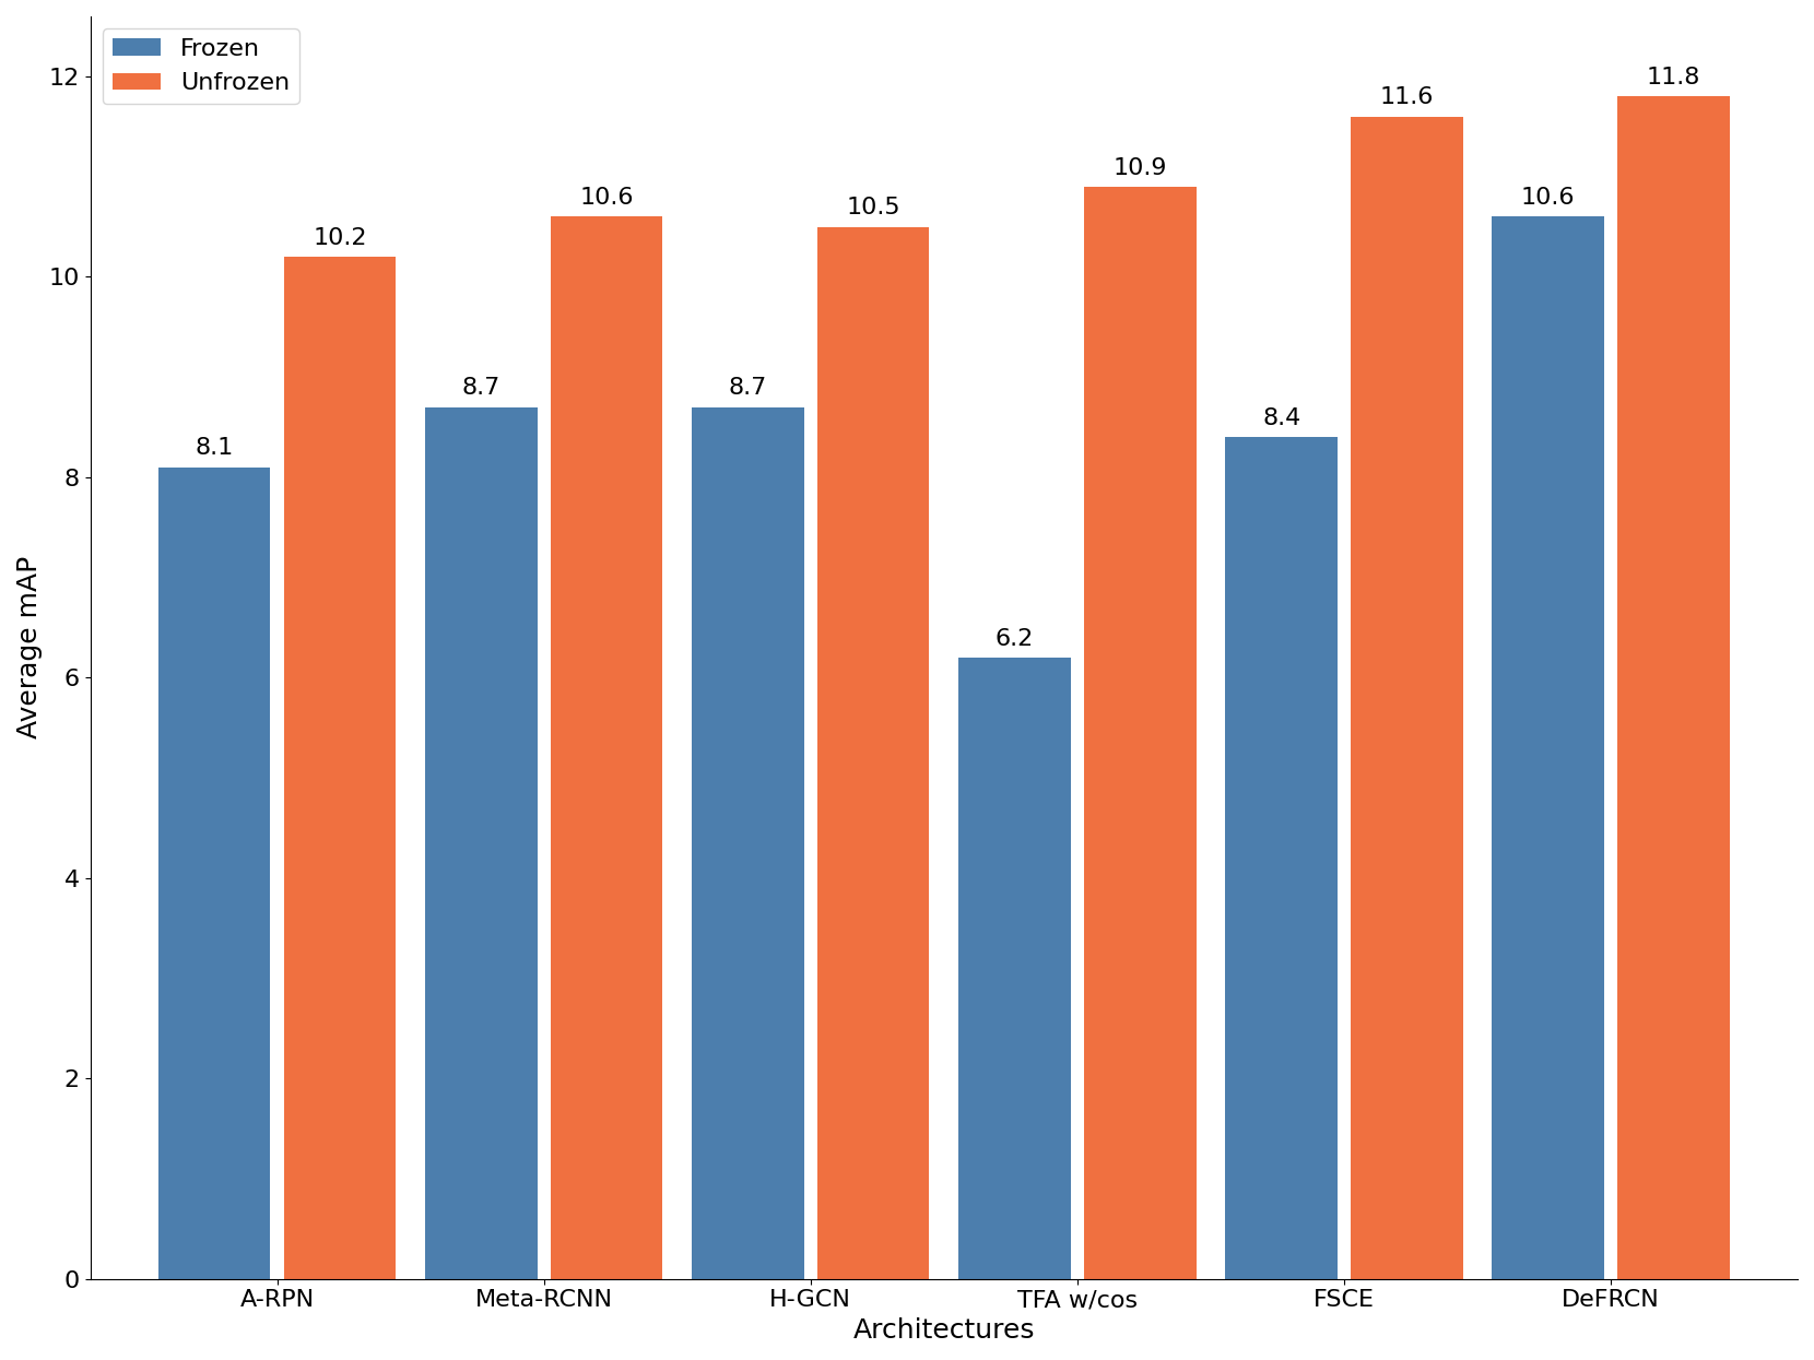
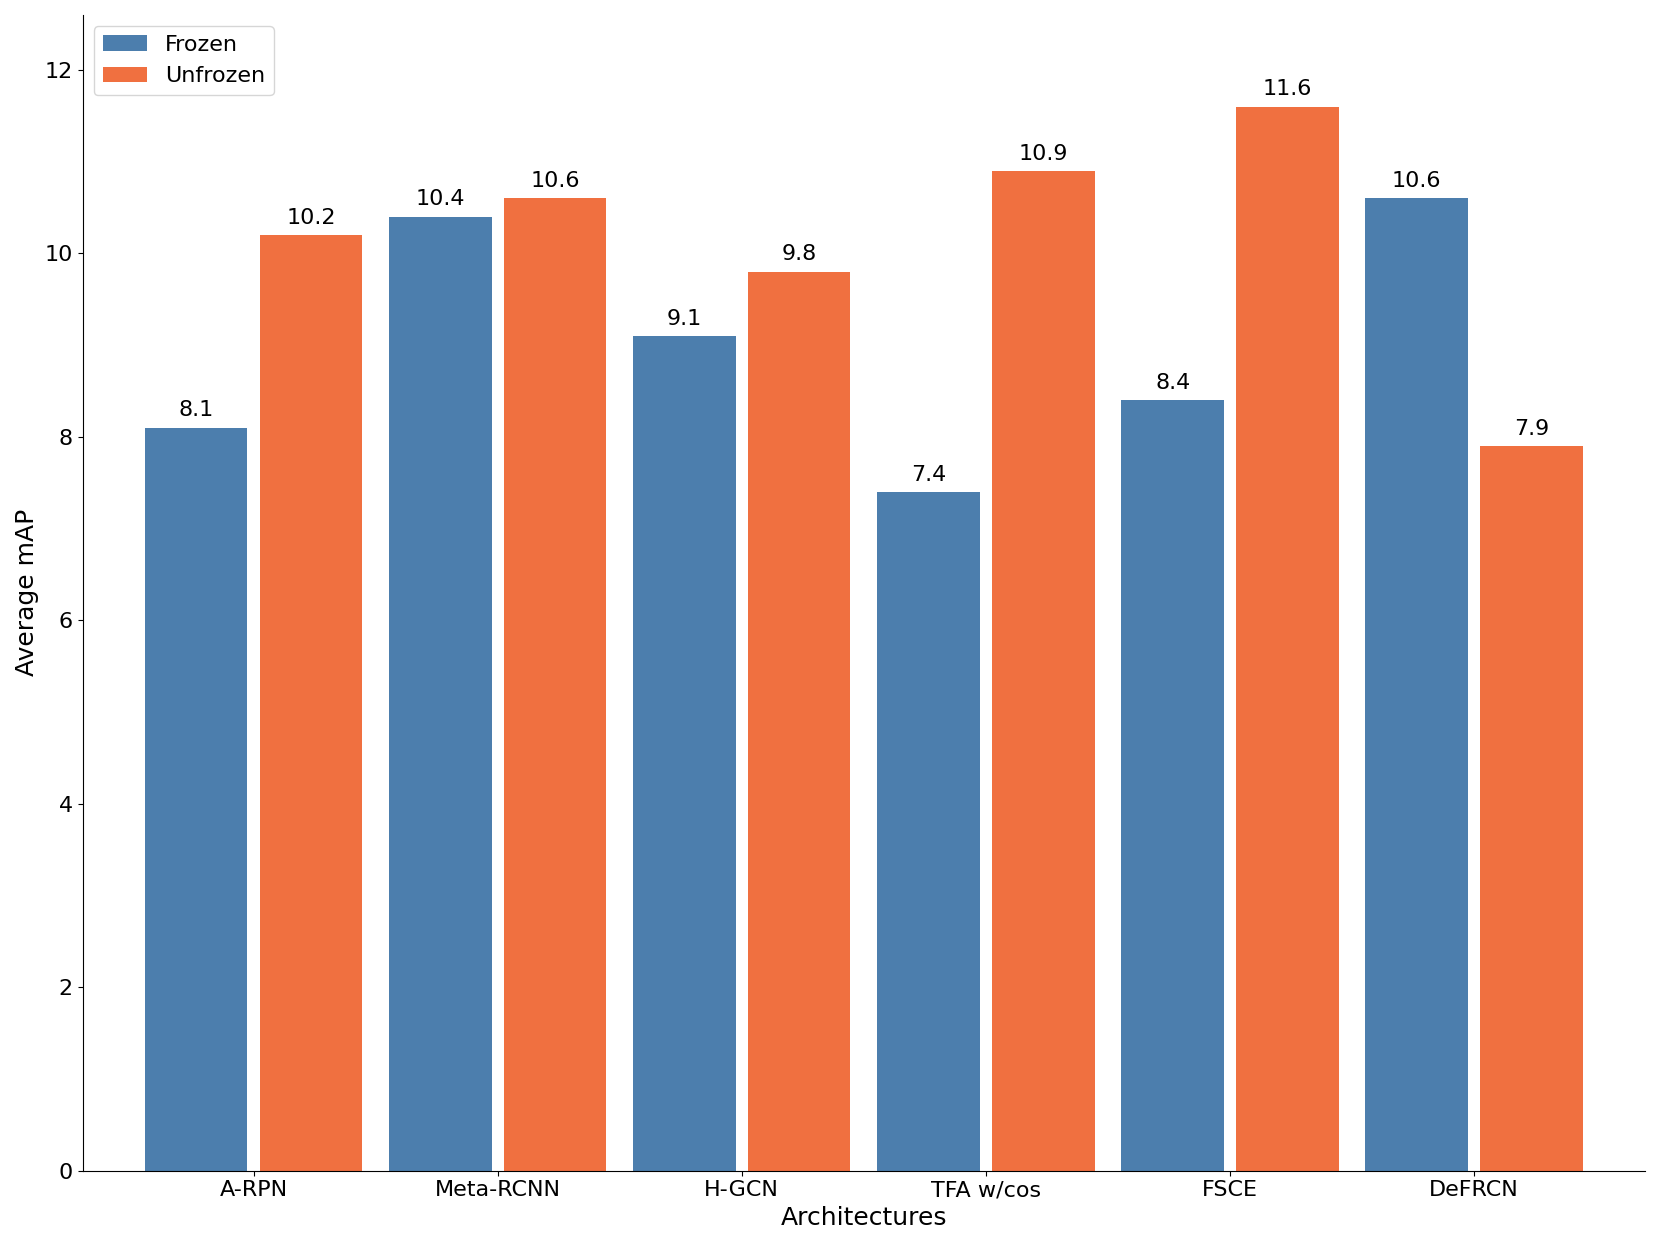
Frozen/Meta-RCNN: 8.7 -> 10.4
Frozen/H-GCN: 8.7 -> 9.1
Unfrozen/H-GCN: 10.5 -> 9.8
Frozen/TFA w/cos: 6.2 -> 7.4
Unfrozen/DeFRCN: 11.8 -> 7.9
